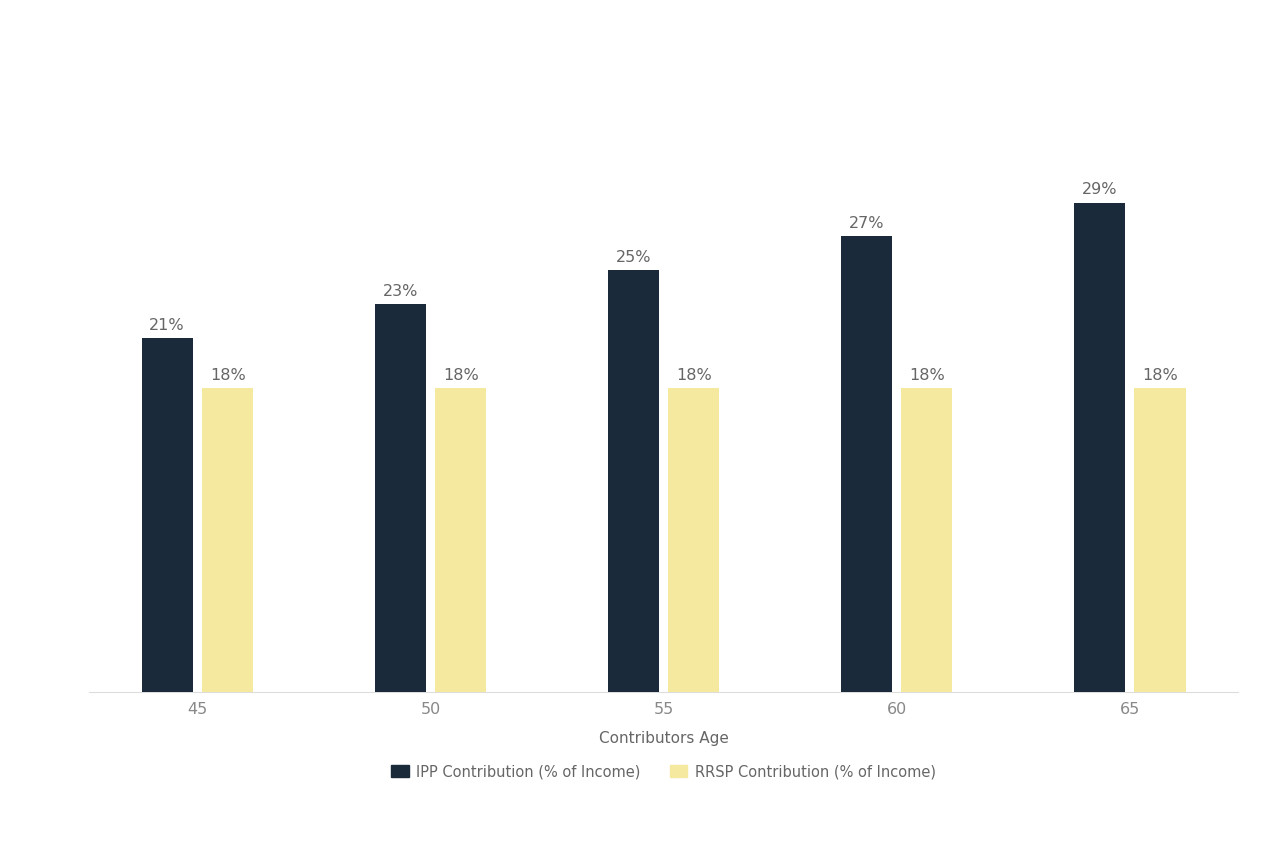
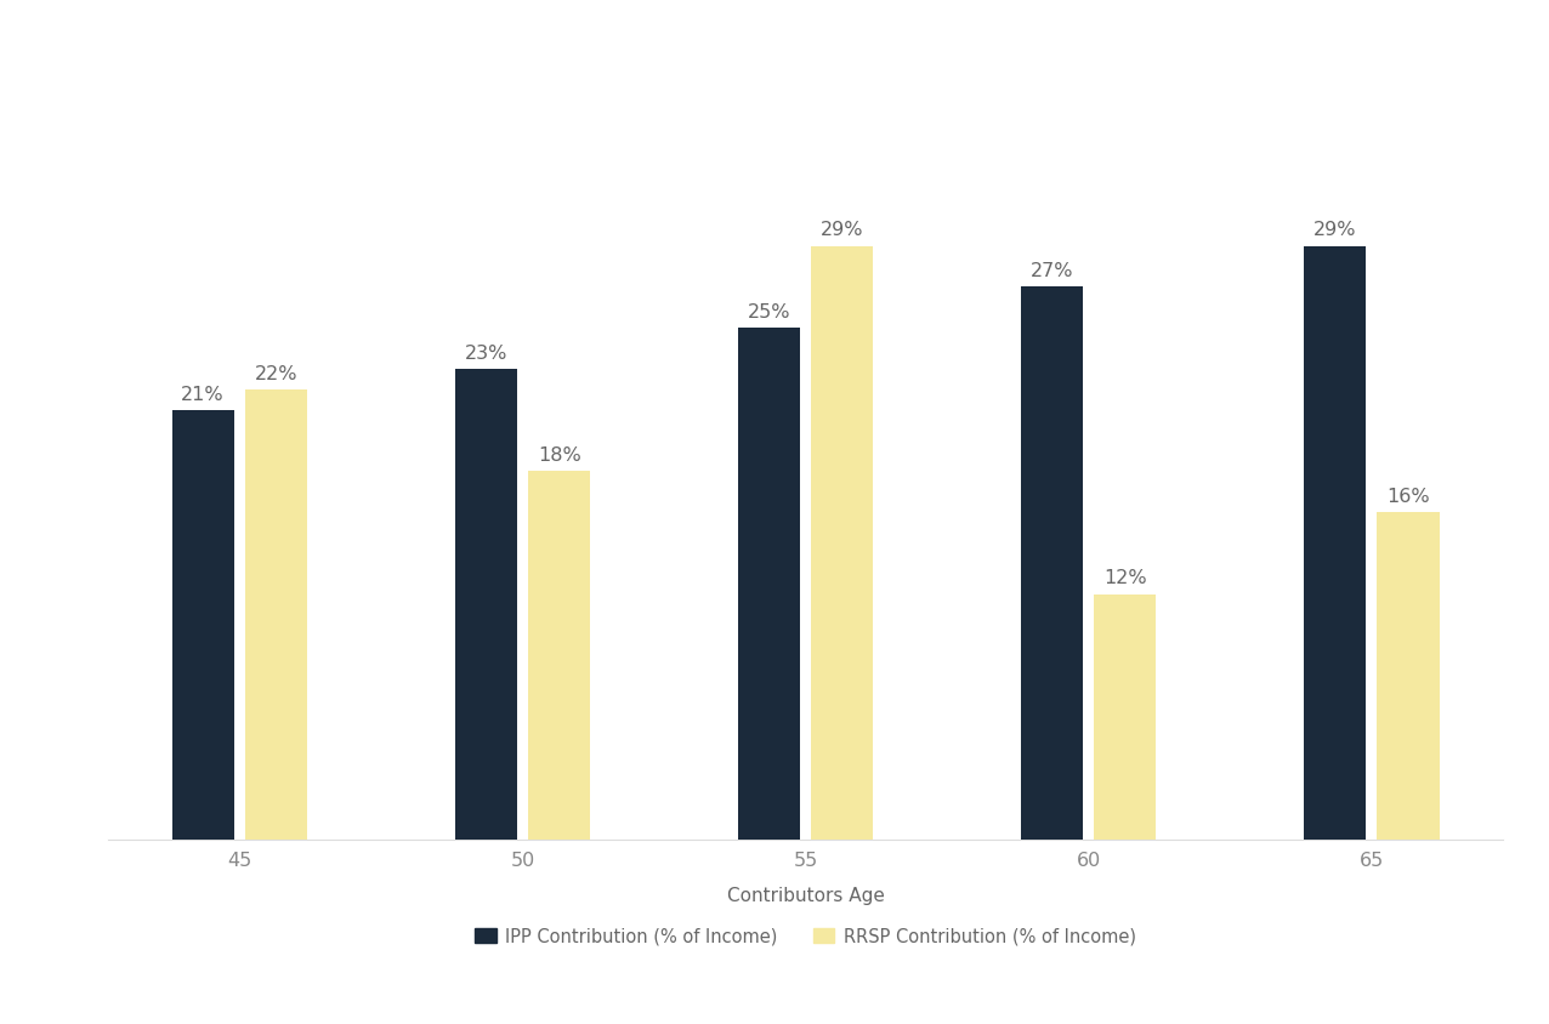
RRSP Contribution (% of Income)/45: 18% -> 22%
RRSP Contribution (% of Income)/55: 18% -> 29%
RRSP Contribution (% of Income)/60: 18% -> 12%
RRSP Contribution (% of Income)/65: 18% -> 16%
